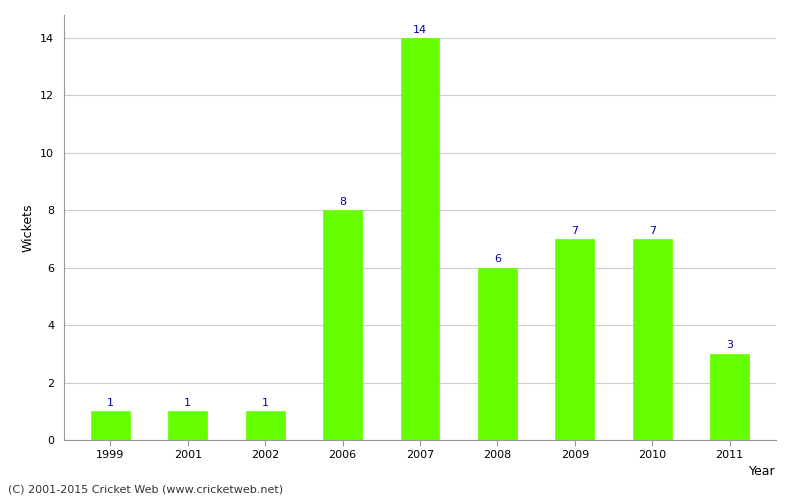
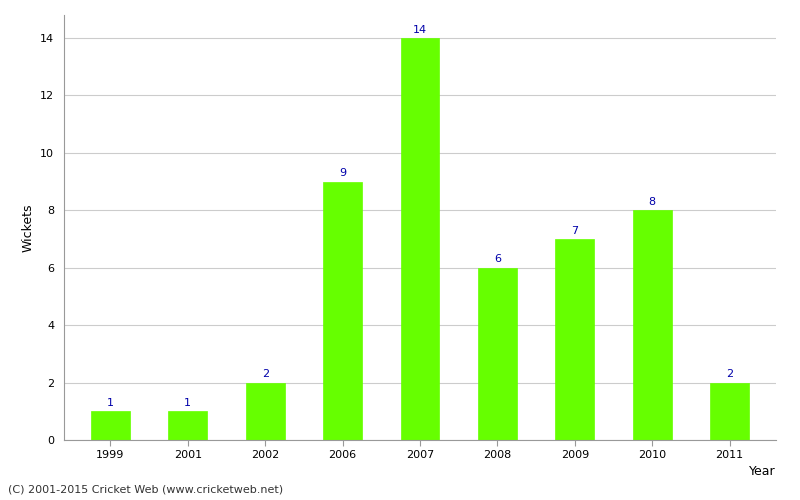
2002: 1 -> 2
2006: 8 -> 9
2010: 7 -> 8
2011: 3 -> 2
